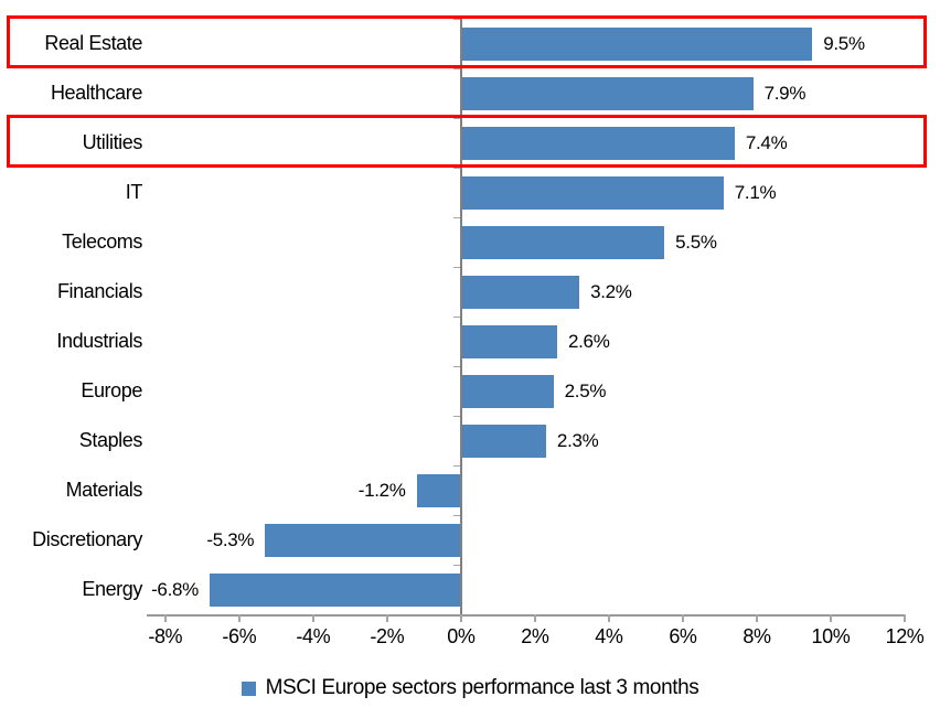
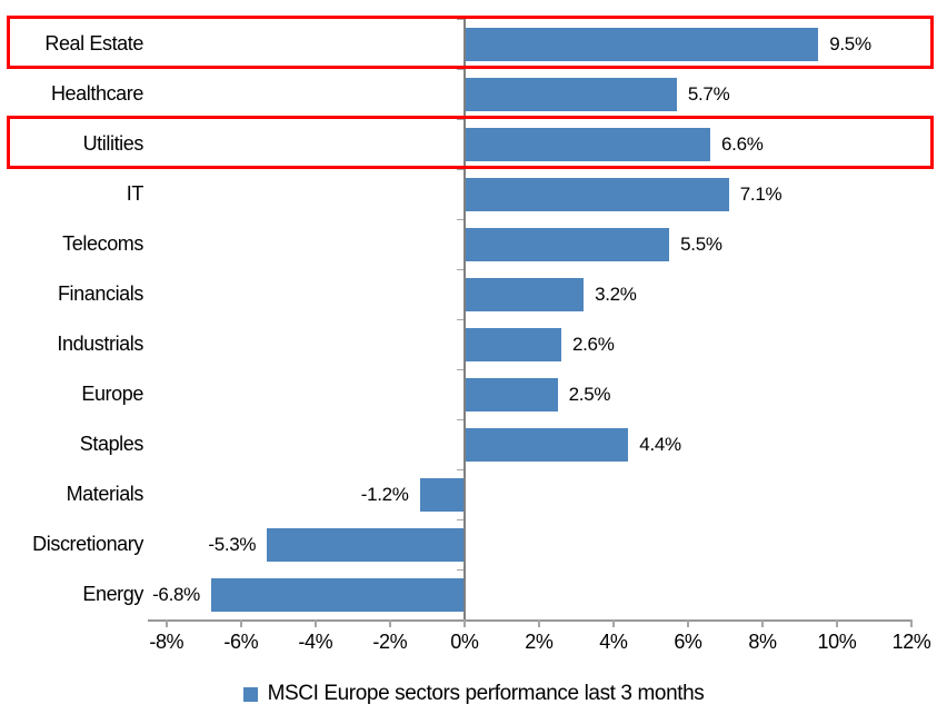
Healthcare: 7.9% -> 5.7%
Utilities: 7.4% -> 6.6%
Staples: 2.3% -> 4.4%
